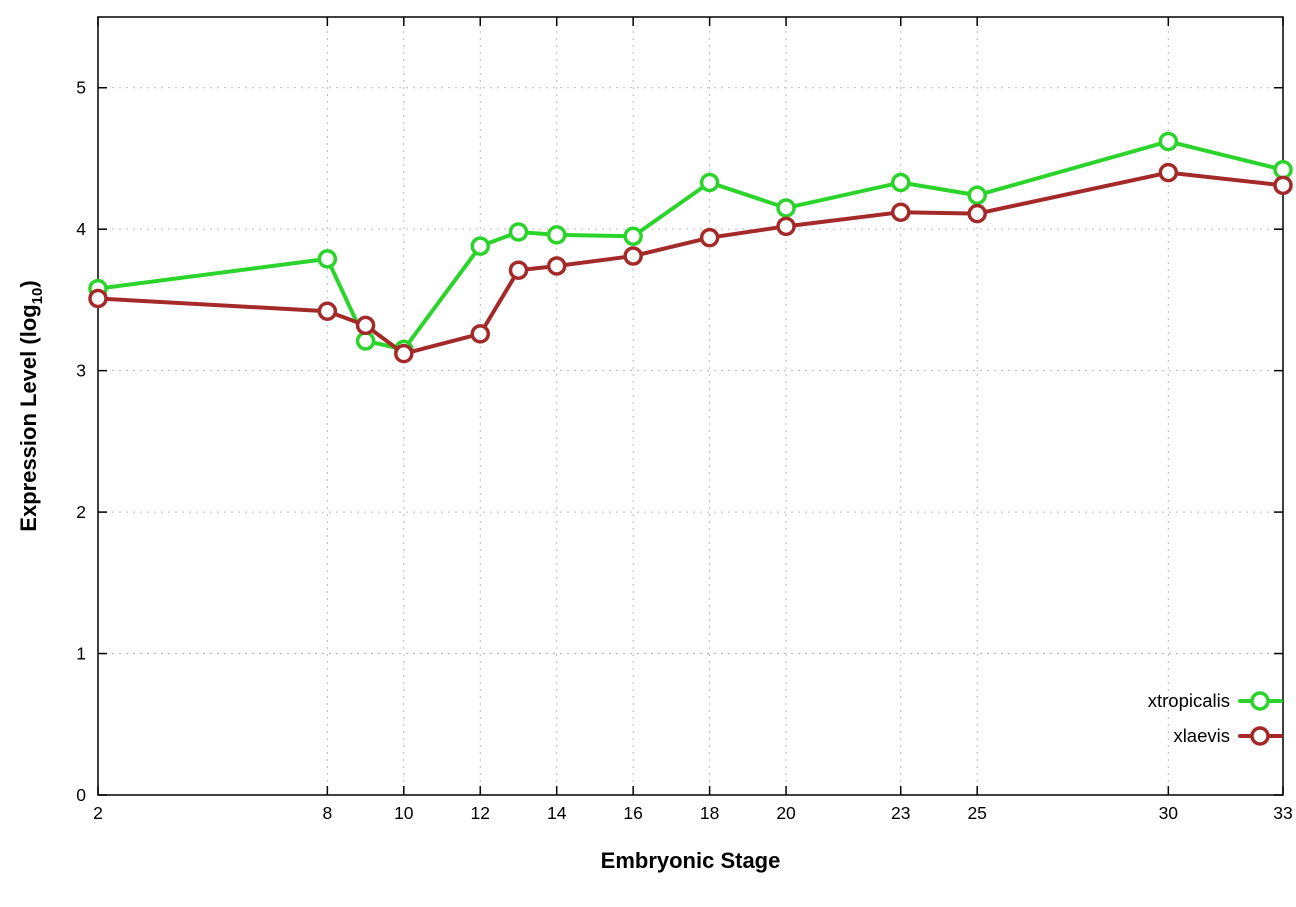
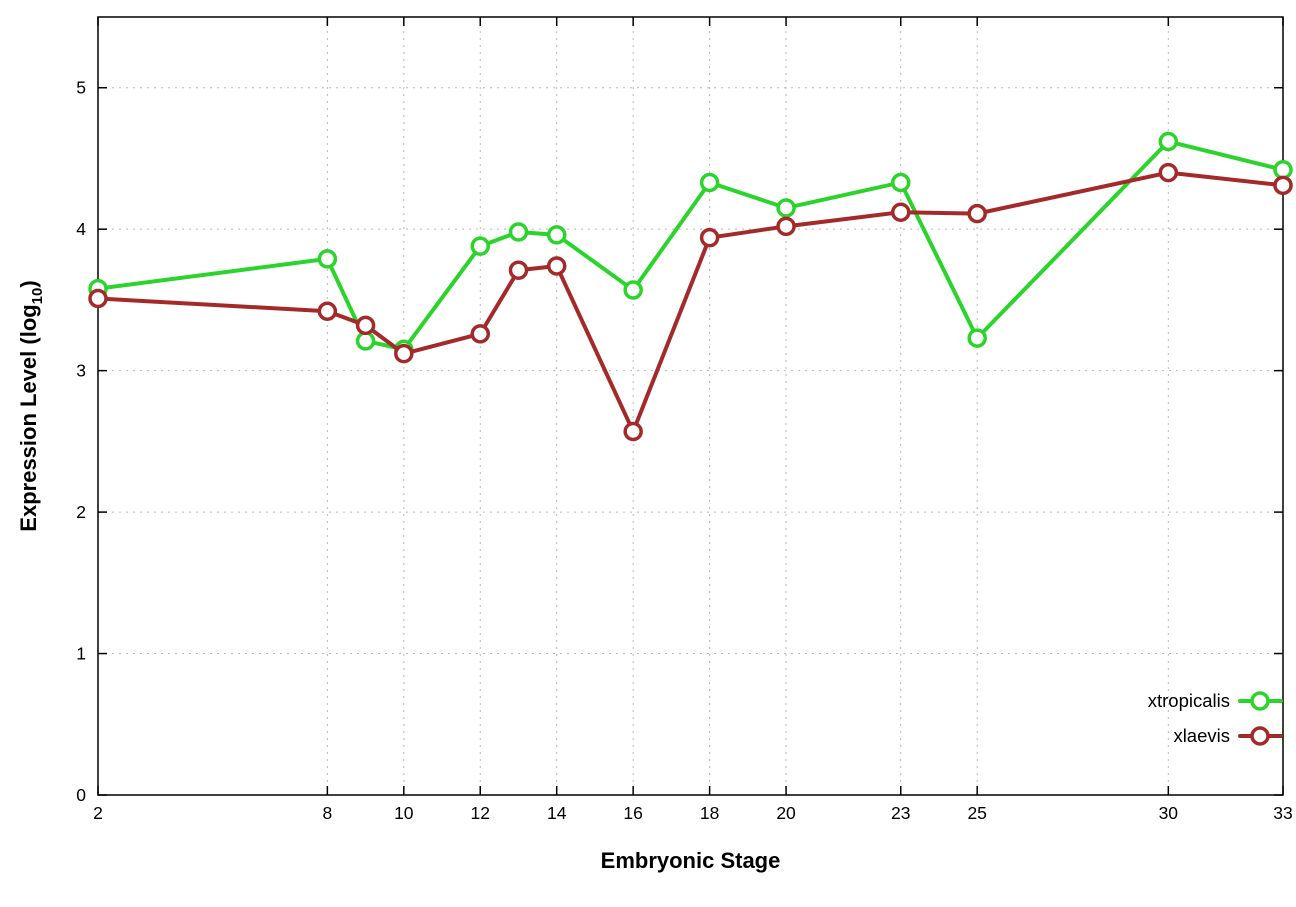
xtropicalis/16: 3.95 -> 3.57
xlaevis/16: 3.81 -> 2.57
xtropicalis/25: 4.24 -> 3.23
